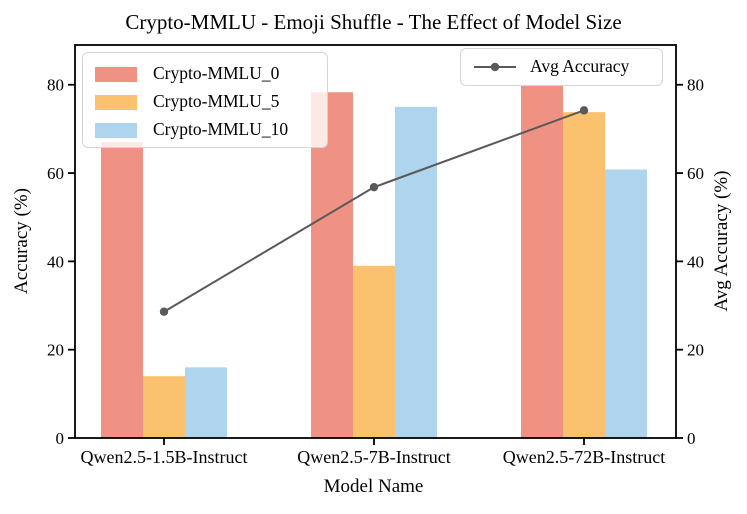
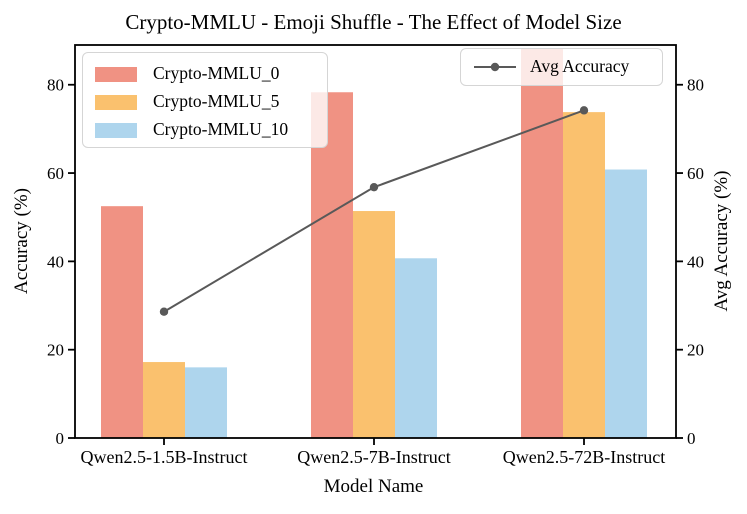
Crypto-MMLU_0/Qwen2.5-1.5B-Instruct: 67 -> 52
Crypto-MMLU_5/Qwen2.5-1.5B-Instruct: 14 -> 17
Crypto-MMLU_5/Qwen2.5-7B-Instruct: 39 -> 51
Crypto-MMLU_10/Qwen2.5-7B-Instruct: 75 -> 41
Crypto-MMLU_0/Qwen2.5-72B-Instruct: 80 -> 88
